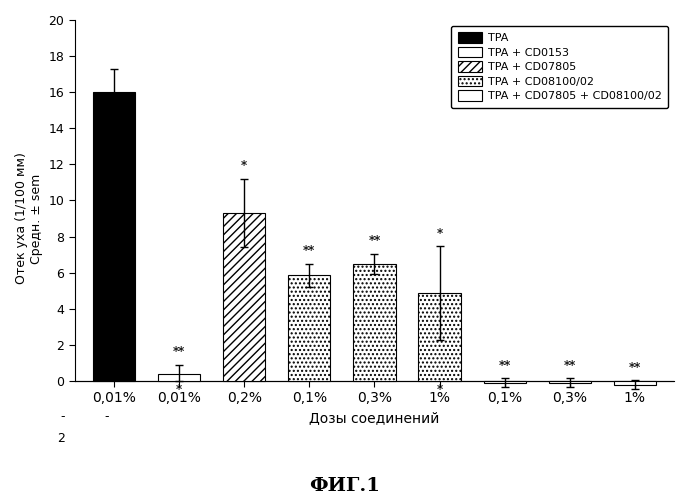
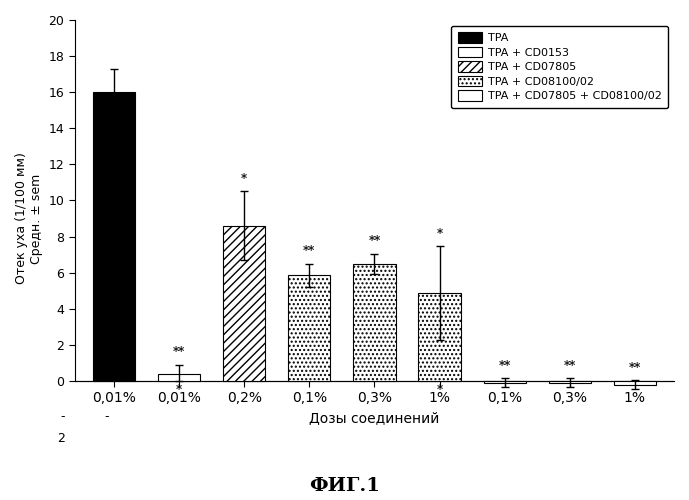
0,2%: 9.3 -> 8.6
